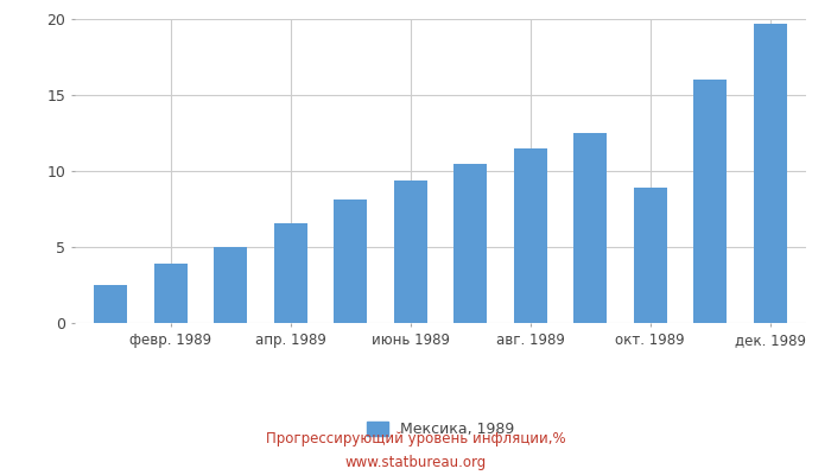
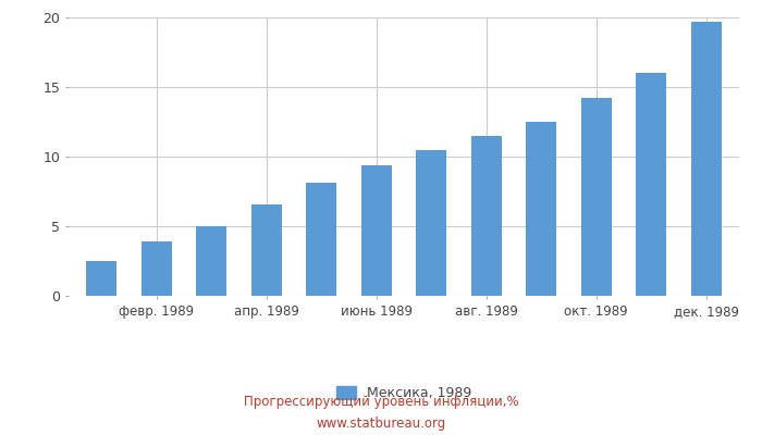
окт. 1989: 8.9 -> 14.2
